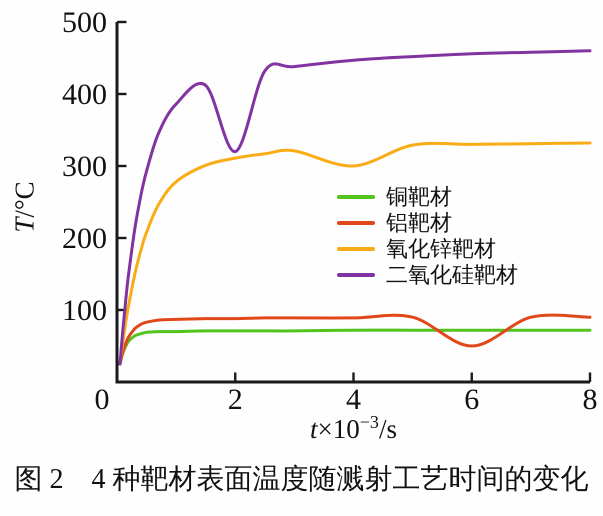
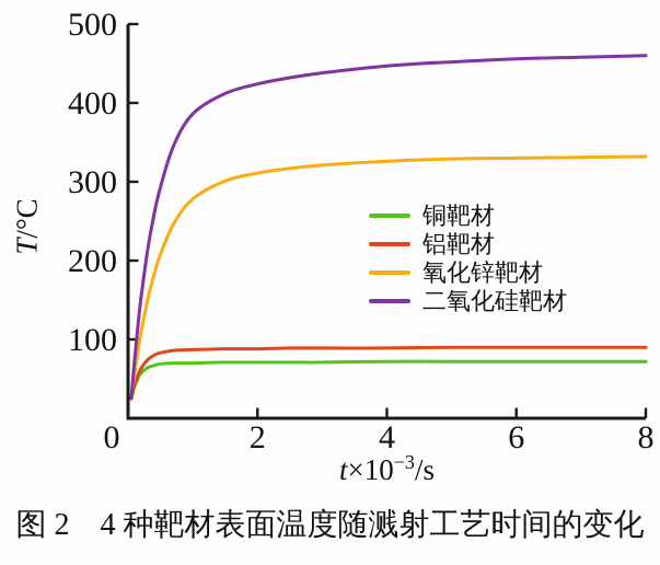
二氧化硅靶材/2: 320 -> 420
氧化锌靶材/4: 300 -> 330
铝靶材/6: 50 -> 90
